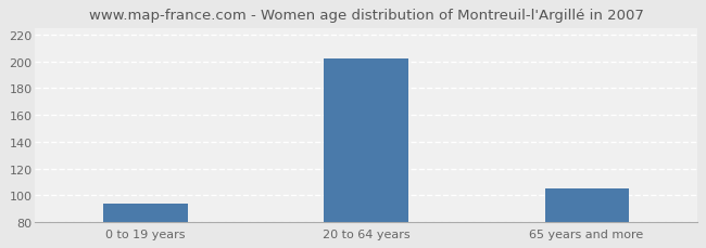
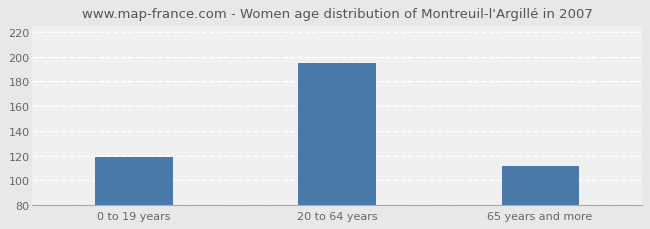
0 to 19 years: 94 -> 119
20 to 64 years: 202 -> 195
65 years and more: 105 -> 112
